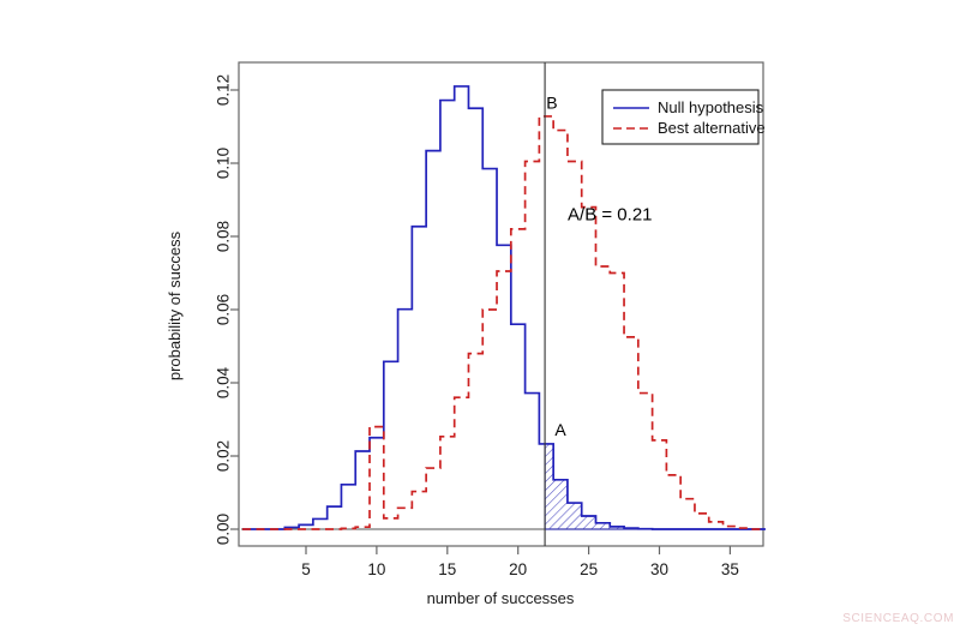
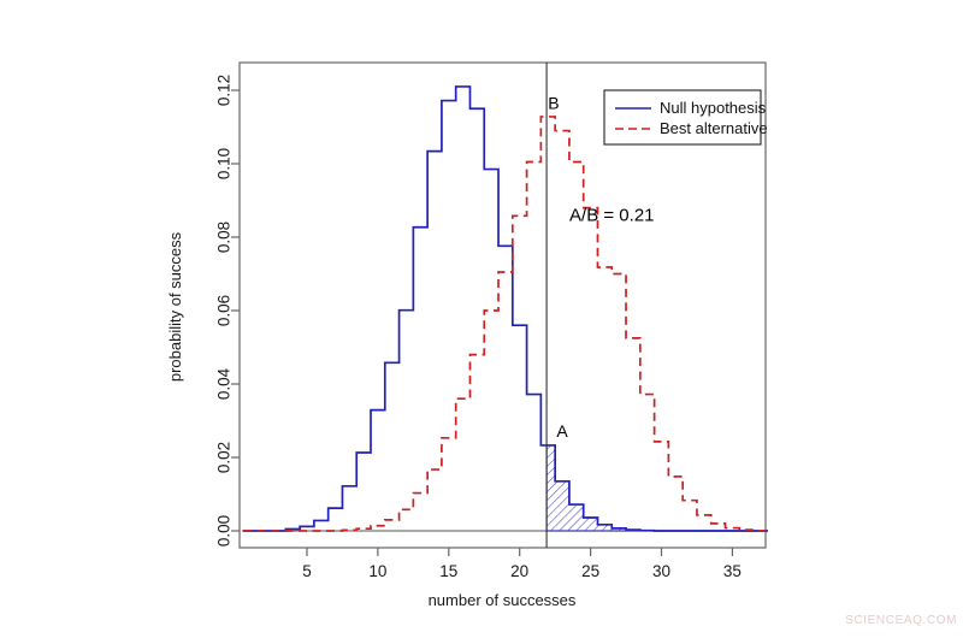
Null hypothesis/10: 0.025 -> 0.033
Best alternative/10: 0.028 -> 0.001
Best alternative/20: 0.082 -> 0.086
